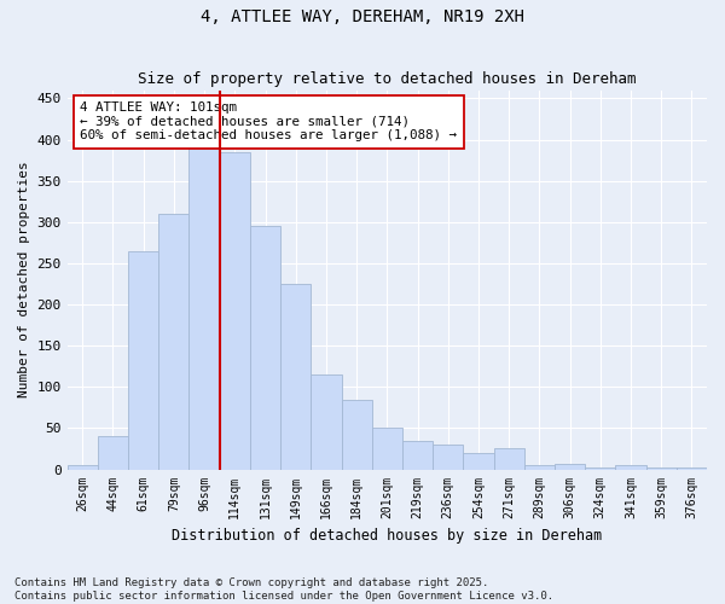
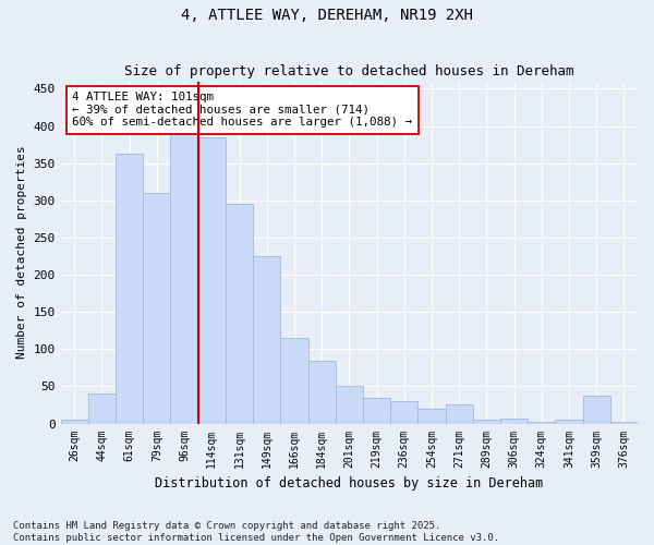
61sqm: 265 -> 362
359sqm: 3 -> 38
